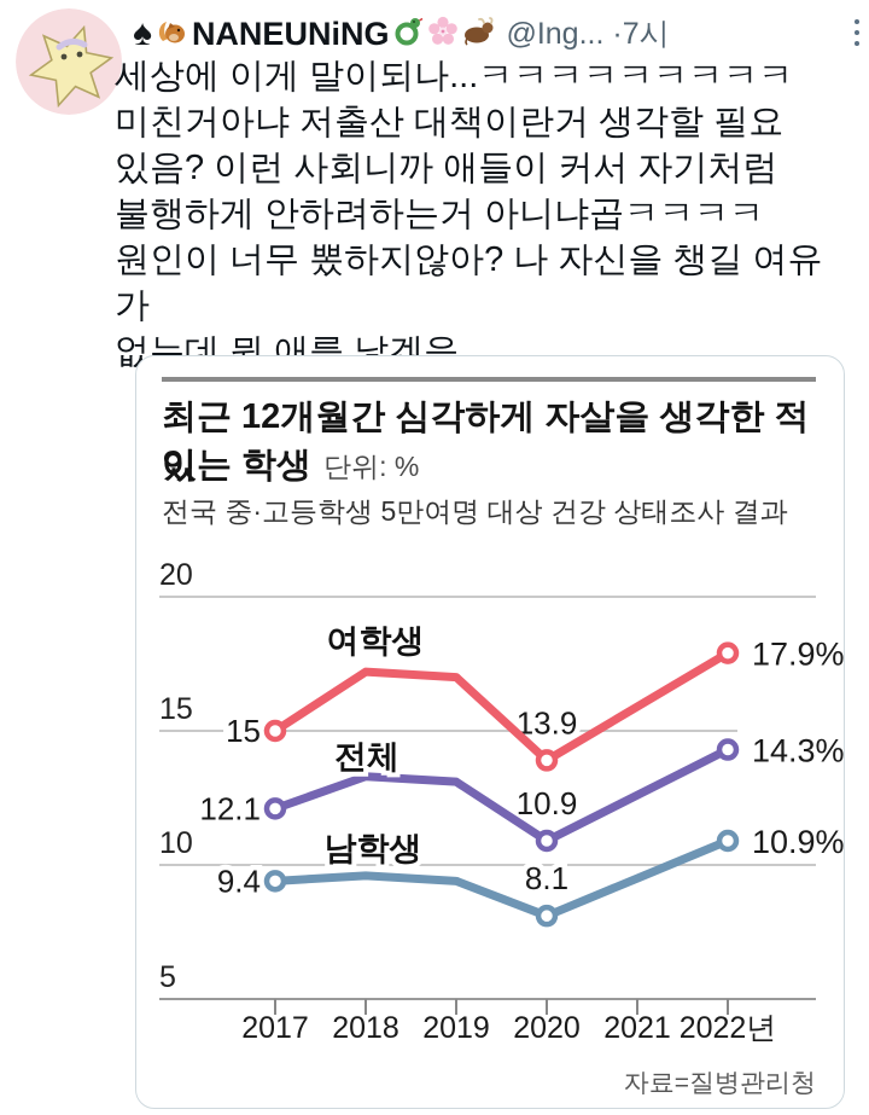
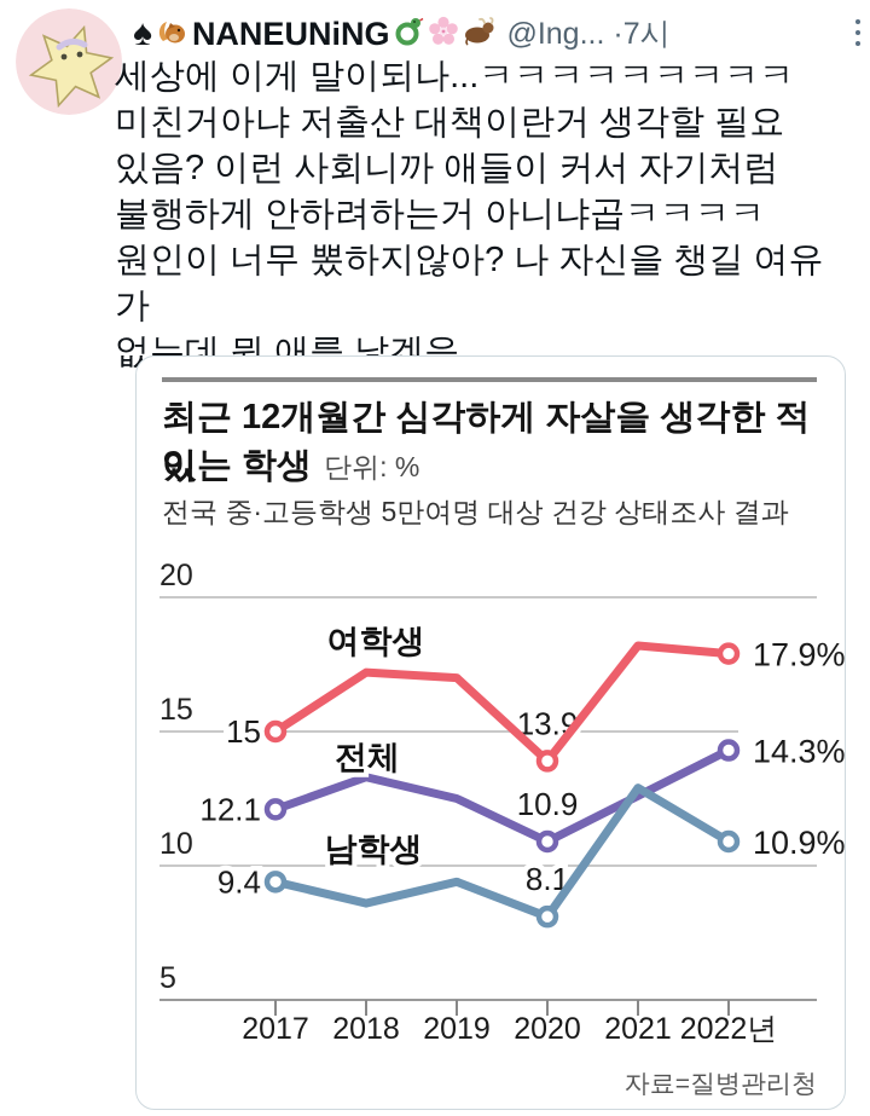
남학생/2018: 9.6 -> 8.6
전체/2019: 13.1 -> 12.5
여학생/2021: 15.9 -> 18.2
남학생/2021: 9.5 -> 12.9
